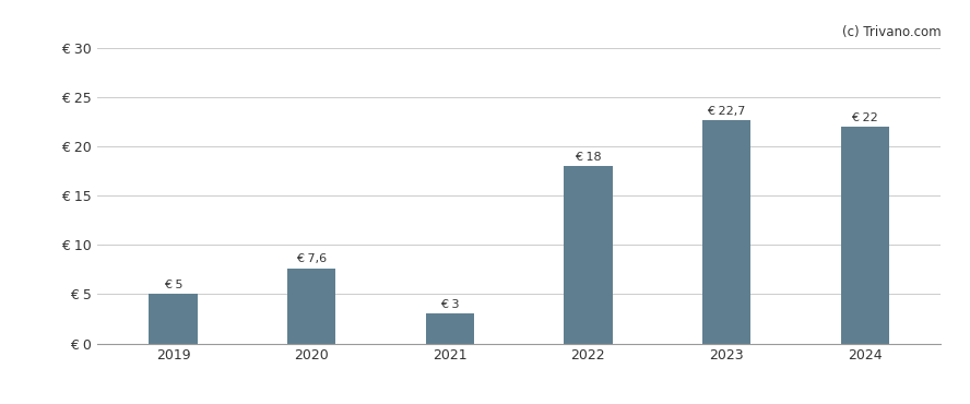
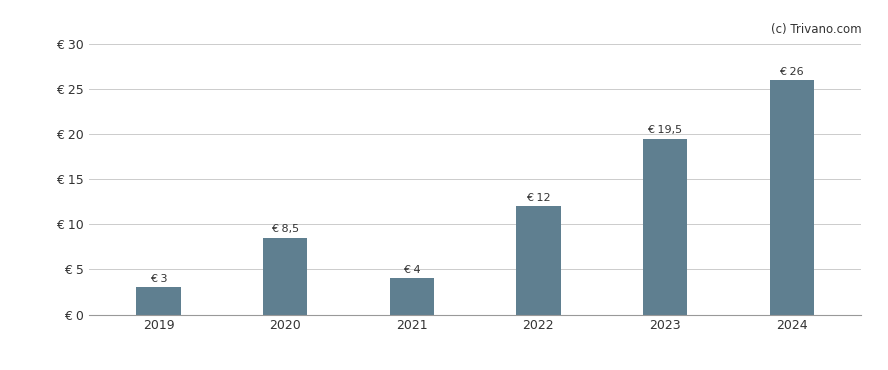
2019: 5 -> 3
2020: 7,6 -> 8,5
2021: 3 -> 4
2022: 18 -> 12
2023: 22,7 -> 19,5
2024: 22 -> 26
